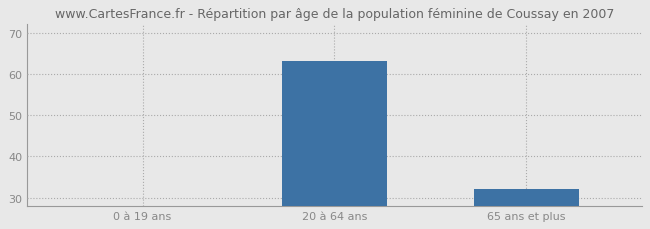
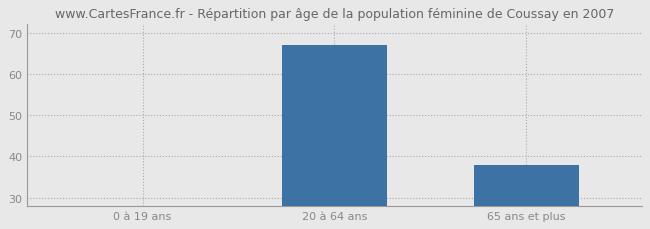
20 à 64 ans: 63 -> 67
65 ans et plus: 32 -> 38
